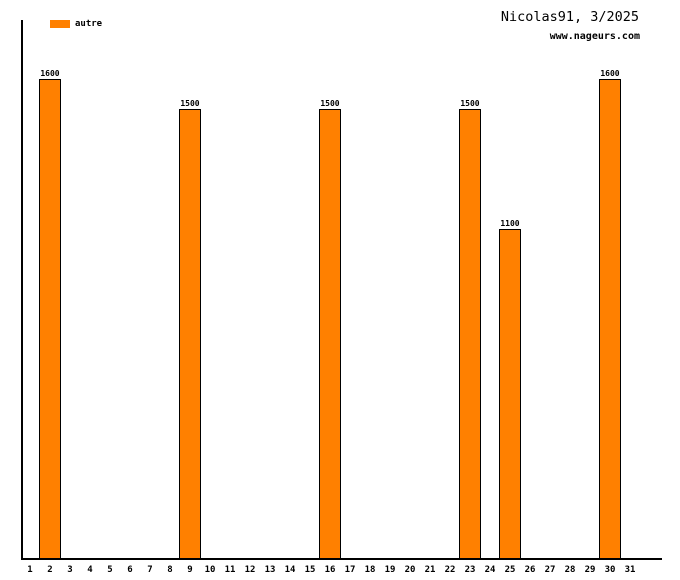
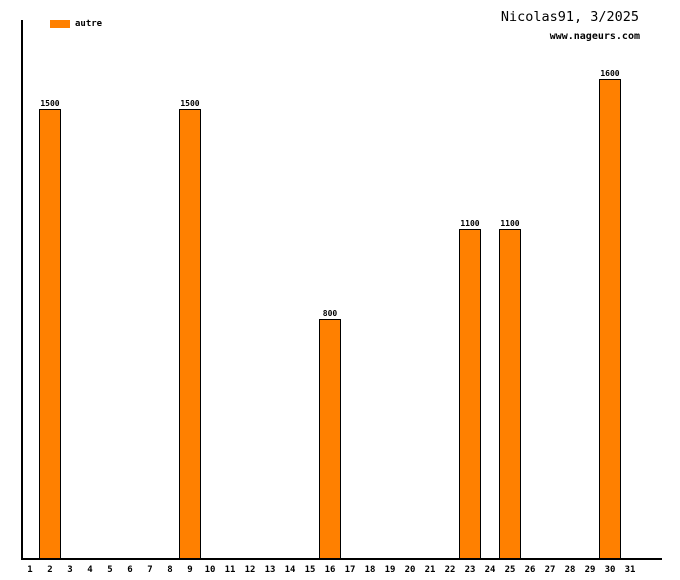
2: 1600 -> 1500
16: 1500 -> 800
23: 1500 -> 1100
